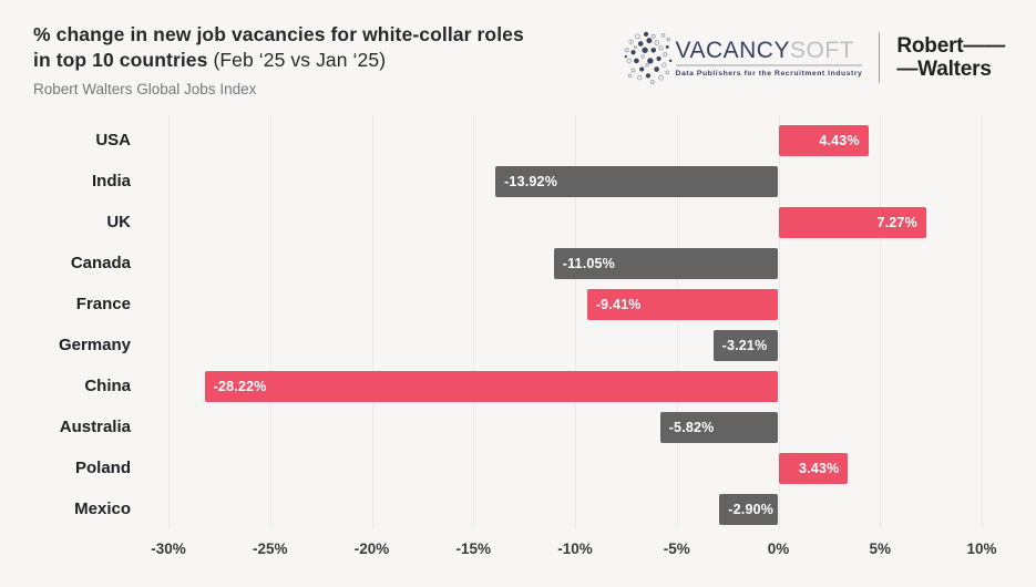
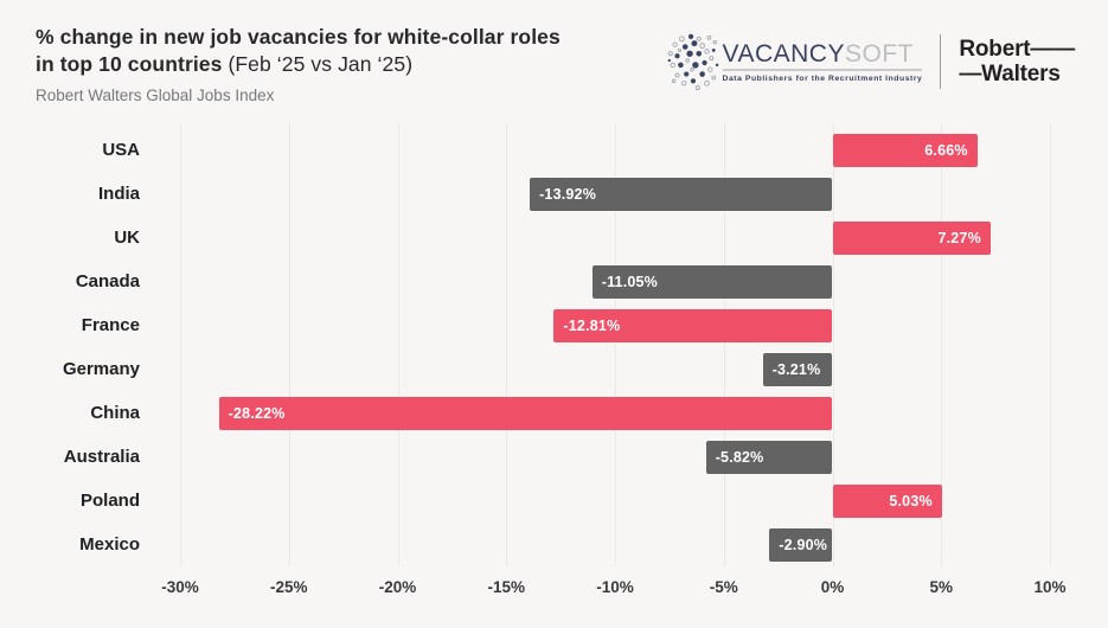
USA: 4.43% -> 6.66%
France: -9.41% -> -12.81%
Poland: 3.43% -> 5.03%
